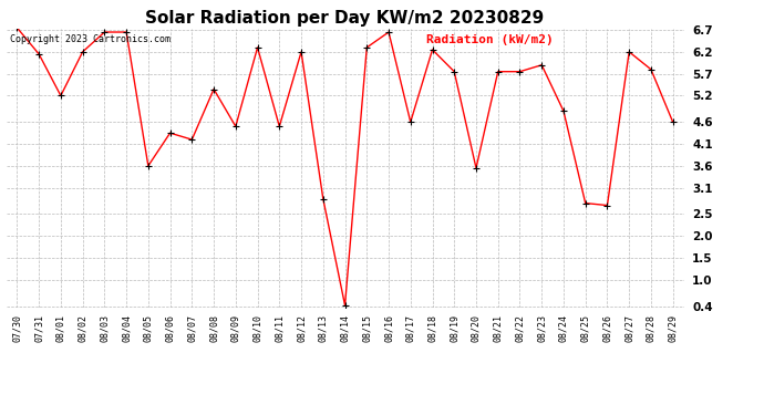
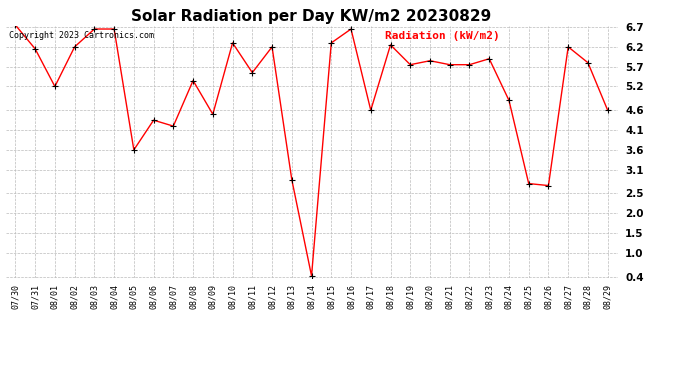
08/11: 4.50 -> 5.55
08/20: 3.55 -> 5.85
